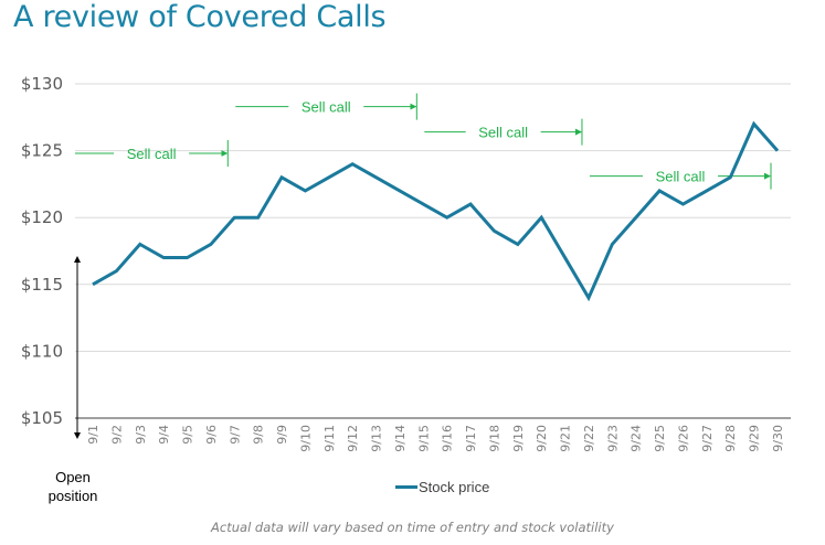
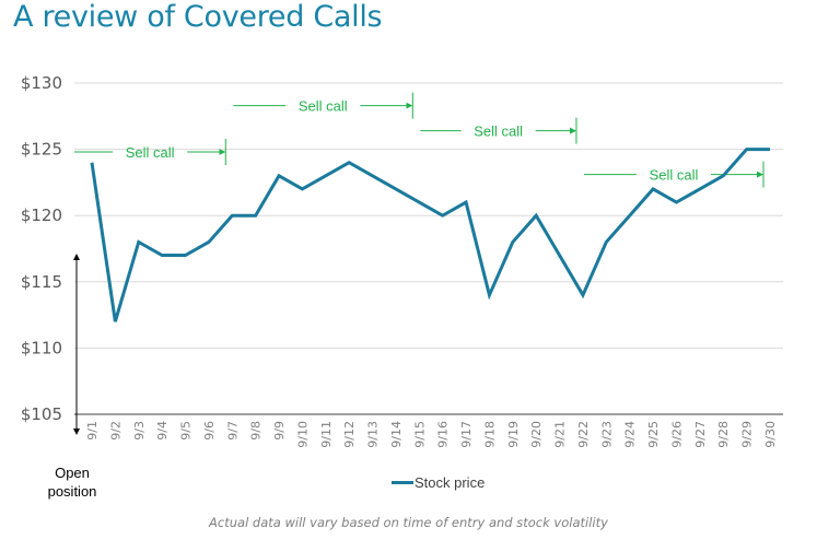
9/1: $115 -> $124
9/2: $116 -> $112
9/18: $119 -> $114
9/29: $127 -> $125
